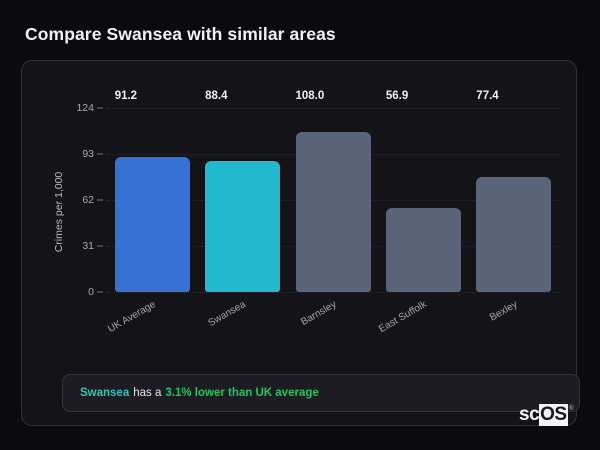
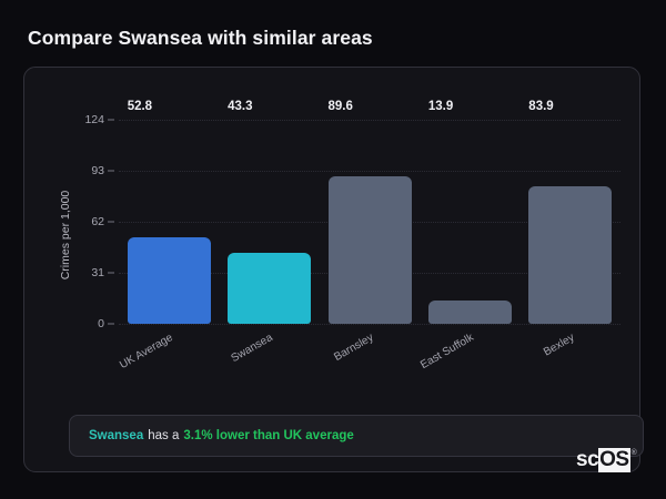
UK Average: 91.2 -> 52.8
Swansea: 88.4 -> 43.3
Barnsley: 108.0 -> 89.6
East Suffolk: 56.9 -> 13.9
Bexley: 77.4 -> 83.9
